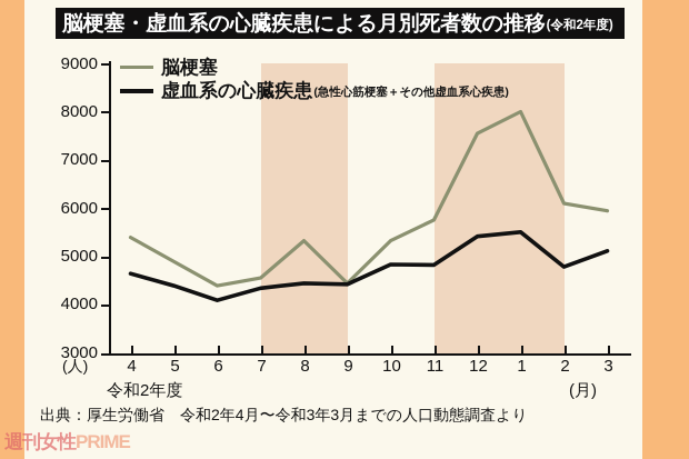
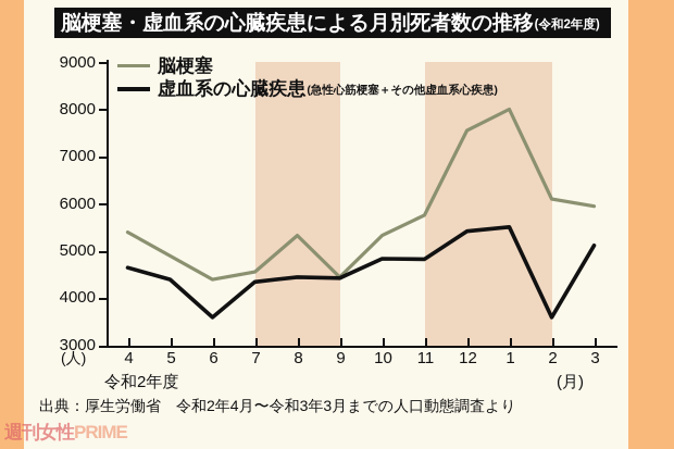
虚血系の心臓疾患/6: 4100 -> 3600
虚血系の心臓疾患/2: 4800 -> 3600
